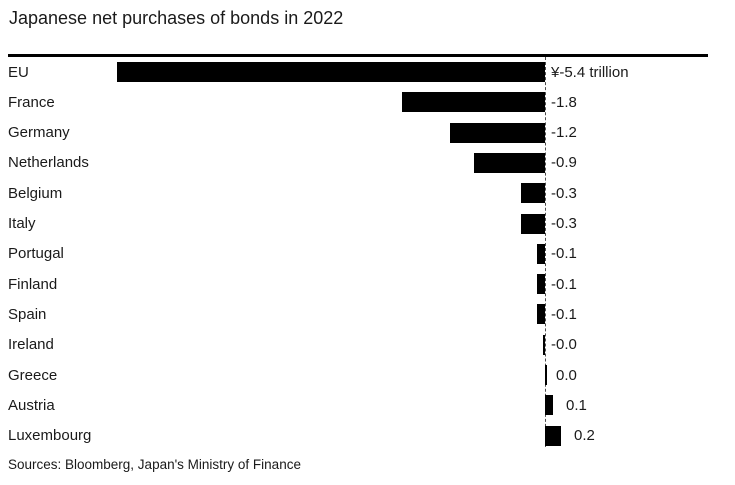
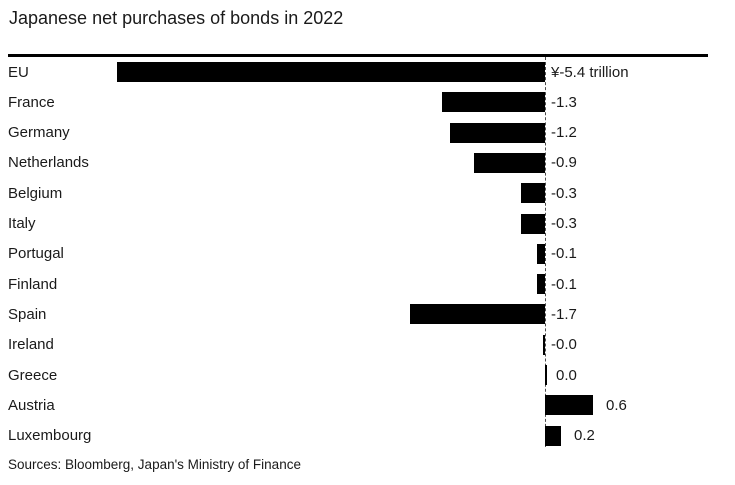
France: -1.8 -> -1.3
Spain: -0.1 -> -1.7
Austria: 0.1 -> 0.6
